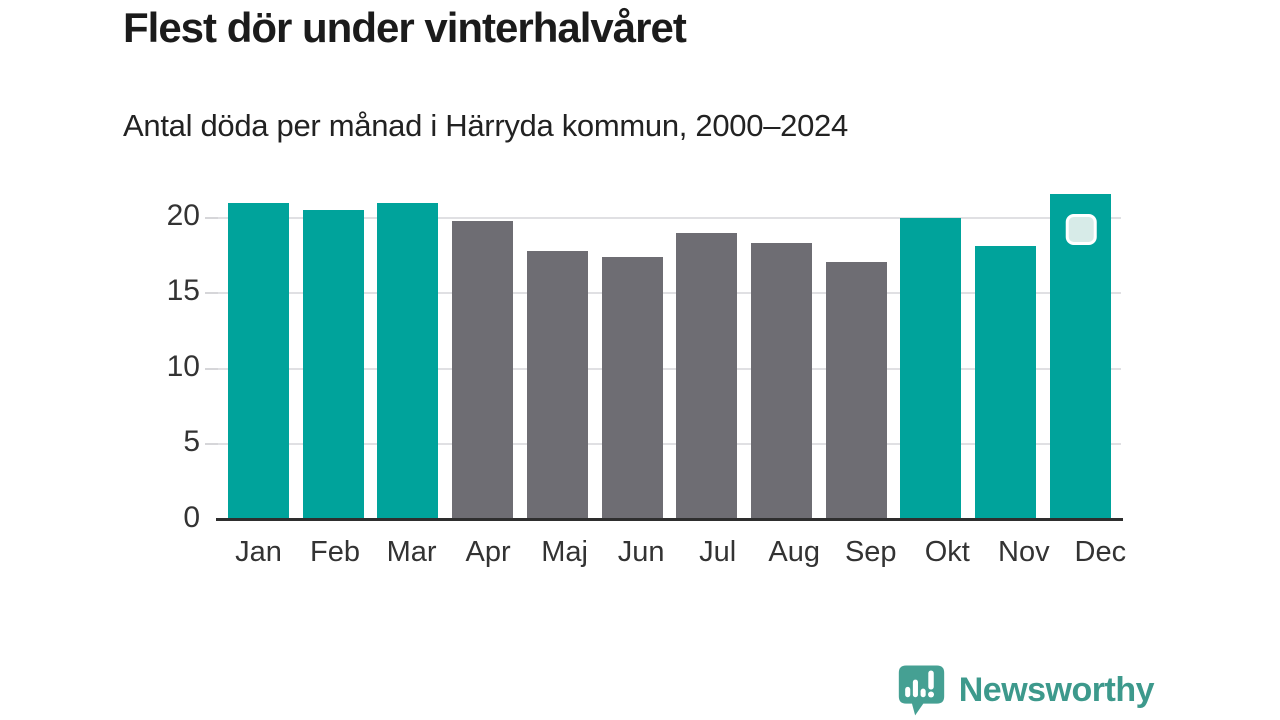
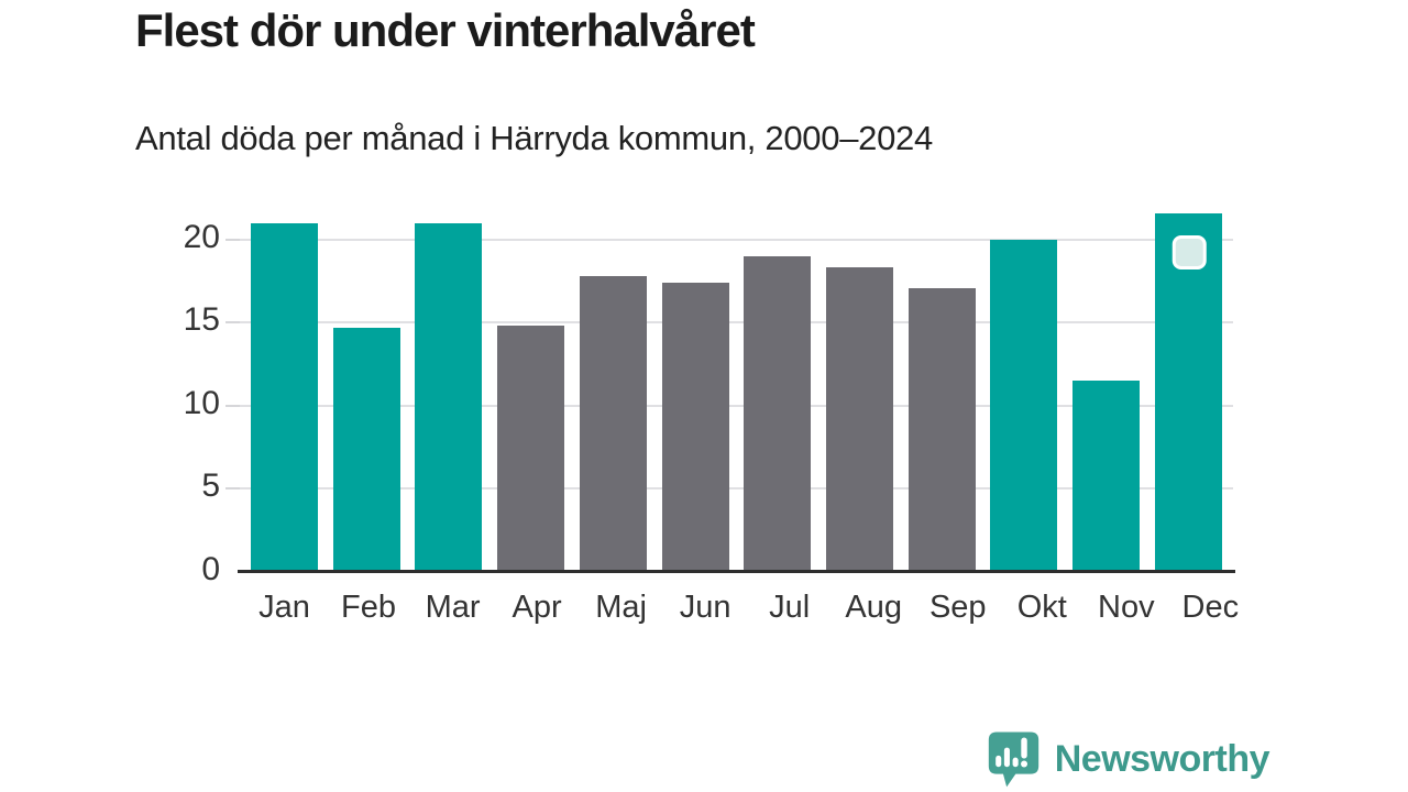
Feb: 20.5 -> 14.7
Apr: 19.8 -> 14.8
Nov: 18.1 -> 11.5
